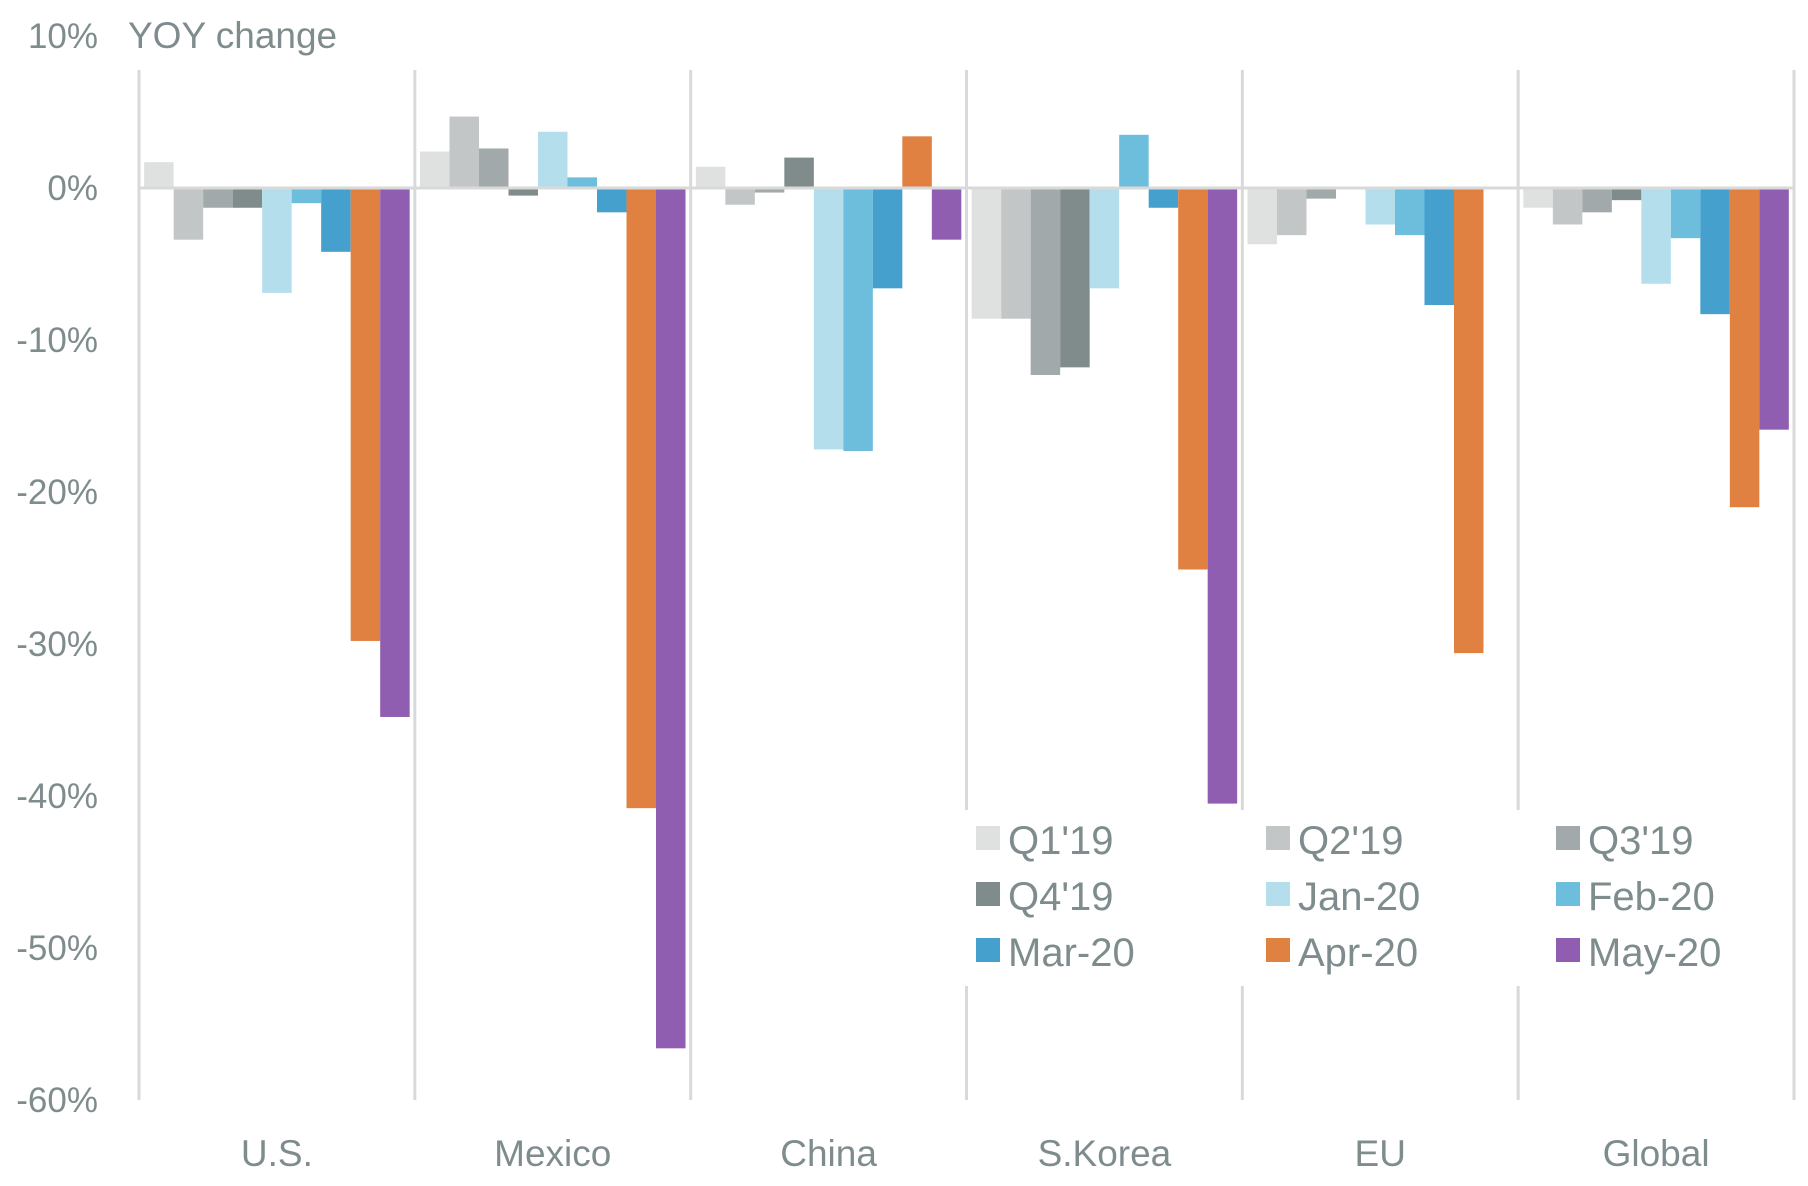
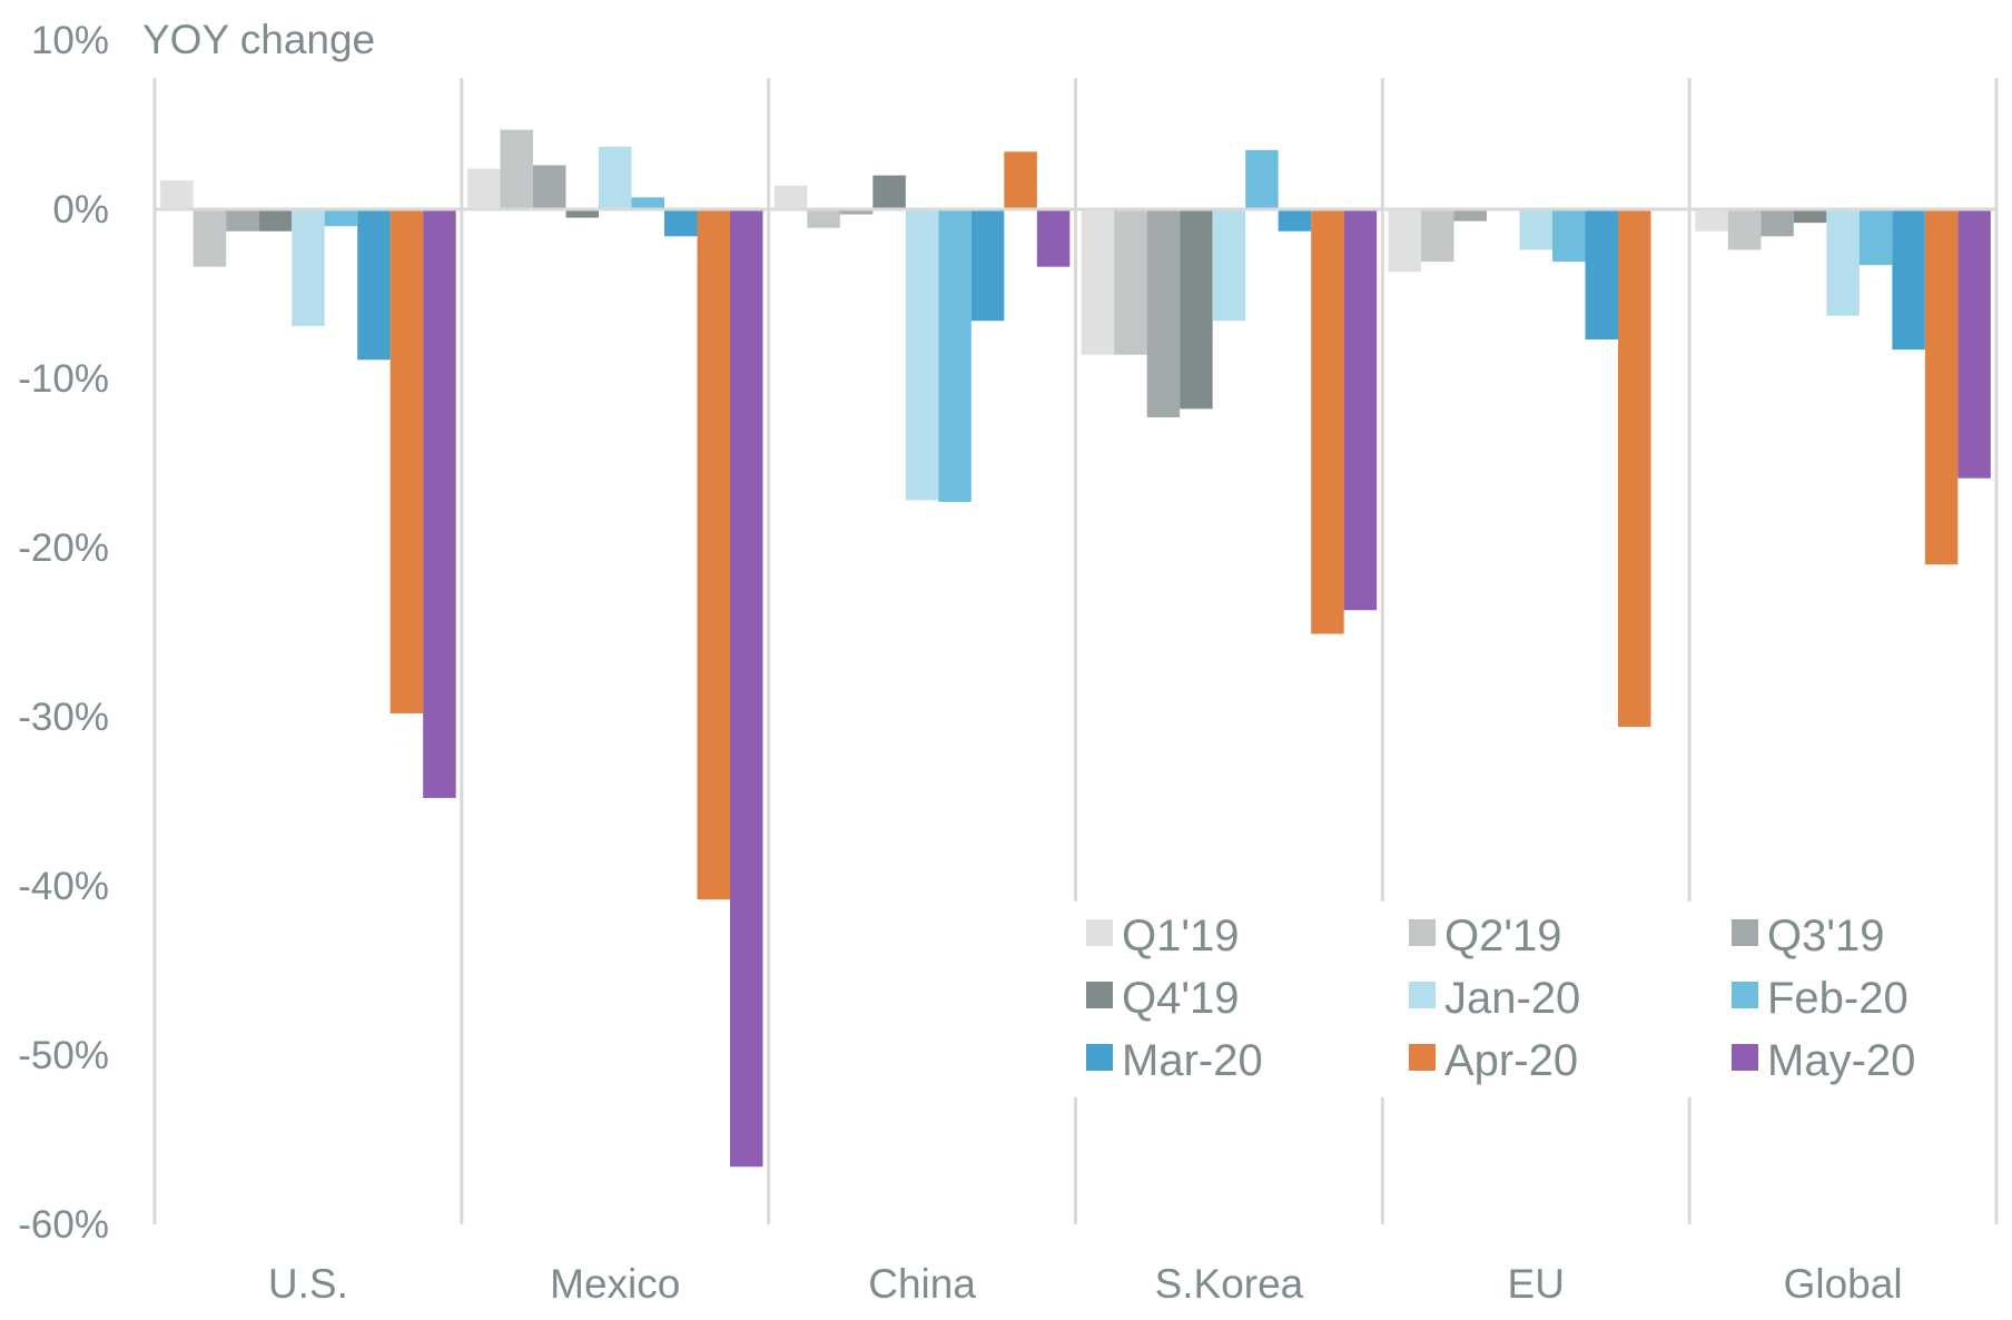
Mar-20/U.S.: -4.2% -> -8.9%
May-20/S.Korea: -40.5% -> -23.7%
